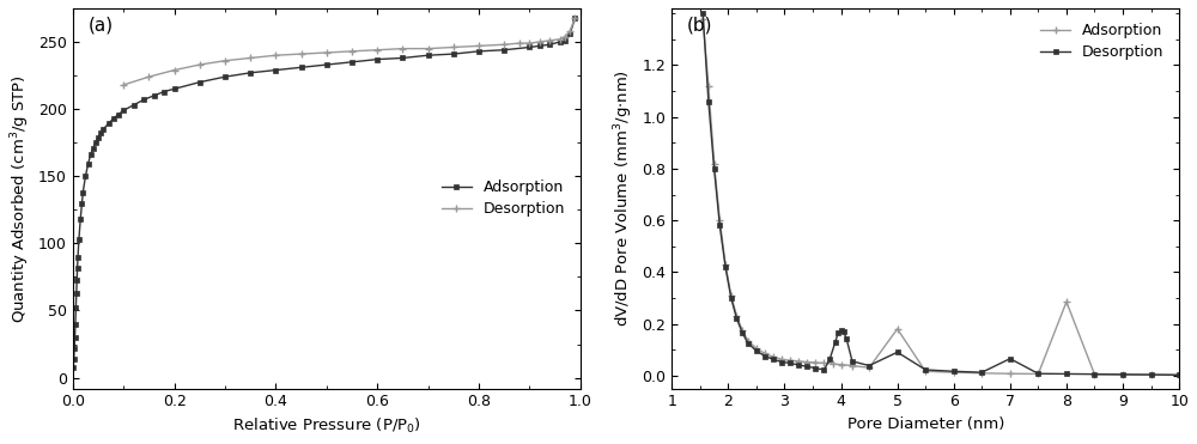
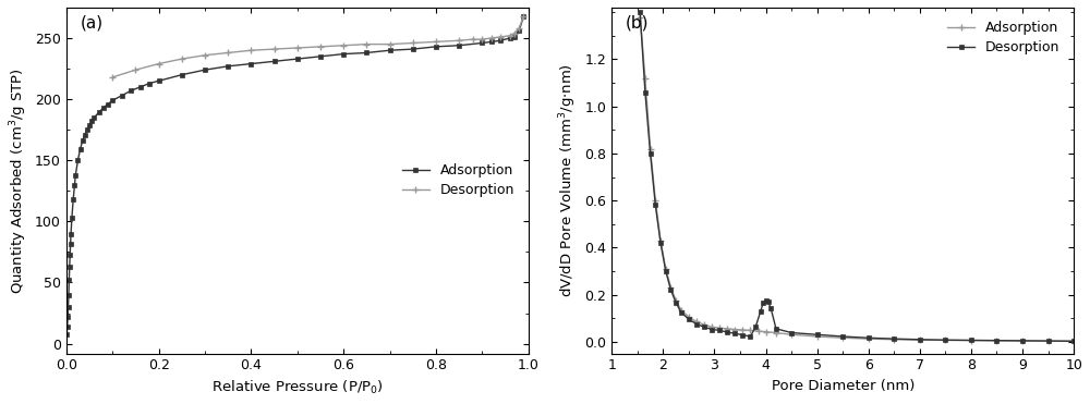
Adsorption/5: 0.180 -> 0.022
Desorption/5: 0.090 -> 0.030
Desorption/7: 0.065 -> 0.009
Adsorption/8: 0.285 -> 0.005
